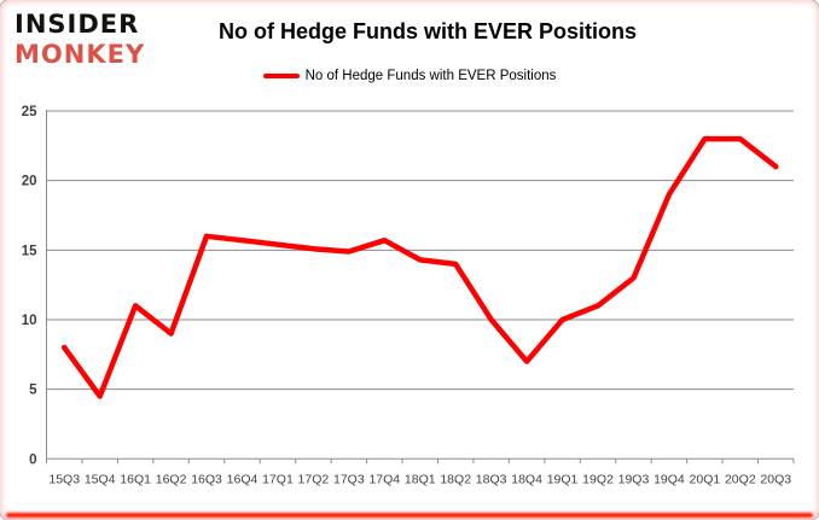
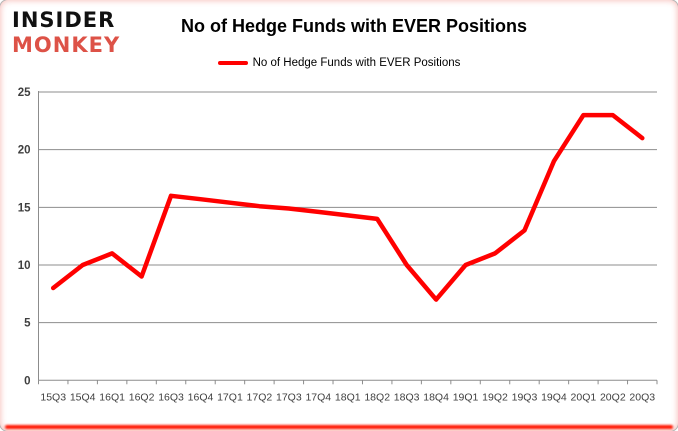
15Q4: 4.5 -> 10.0
17Q4: 15.7 -> 14.6
